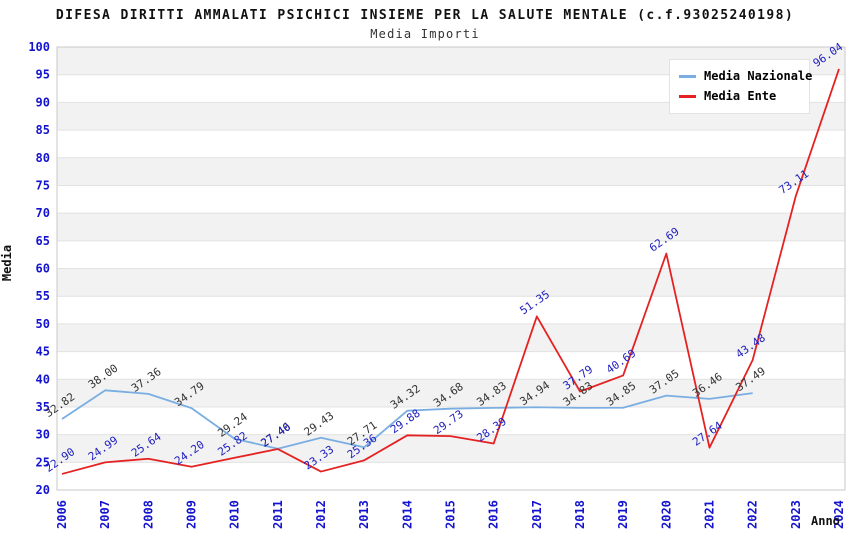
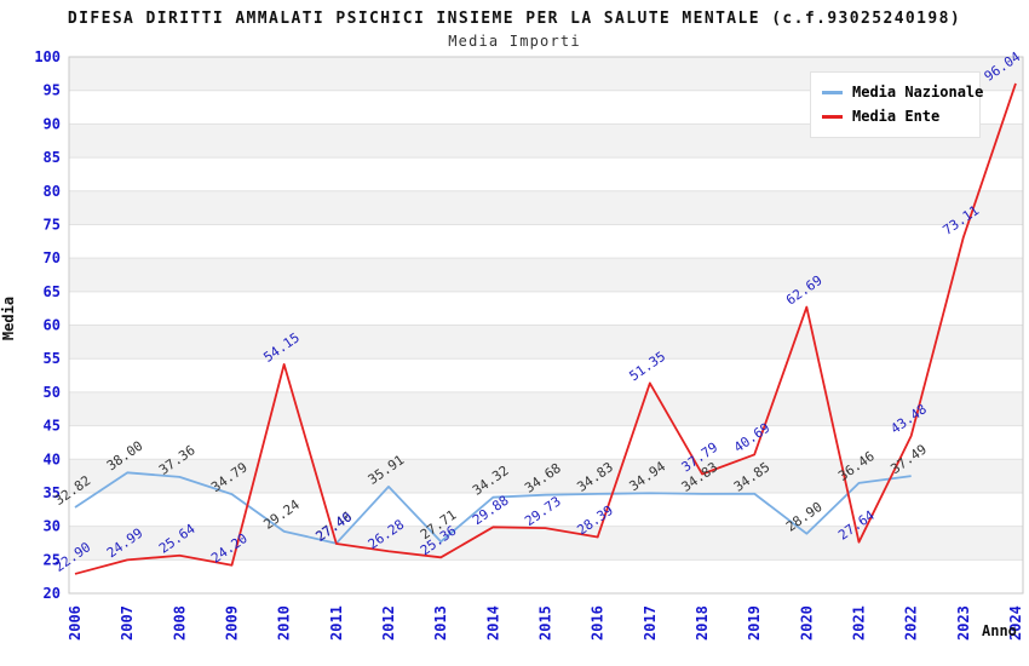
Media Ente/2010: 25.82 -> 54.15
Media Nazionale/2012: 29.43 -> 35.91
Media Ente/2012: 23.33 -> 26.28
Media Nazionale/2020: 37.05 -> 28.90
